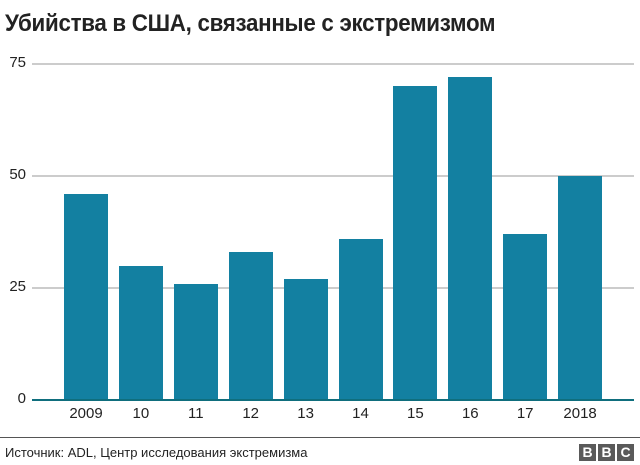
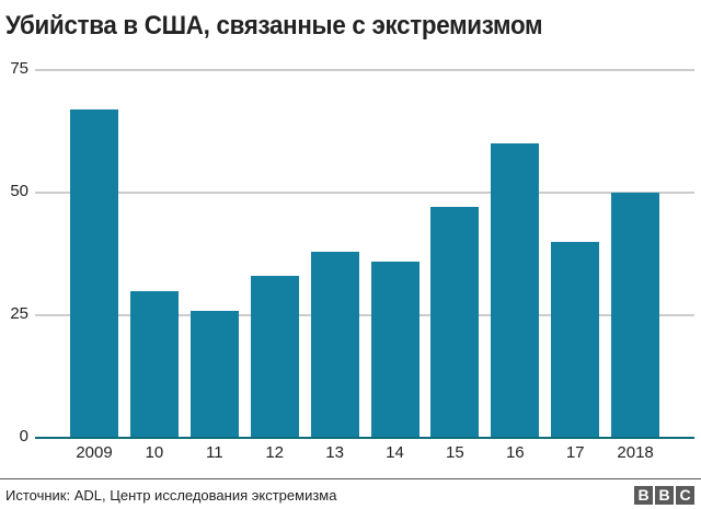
2009: 46 -> 67
13: 27 -> 38
15: 70 -> 47
16: 72 -> 60
17: 37 -> 40
